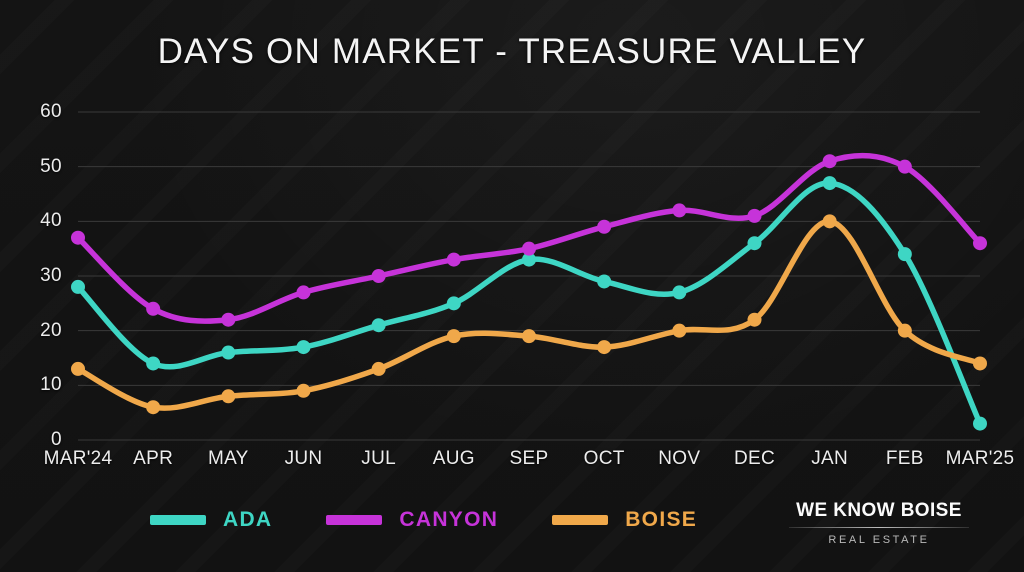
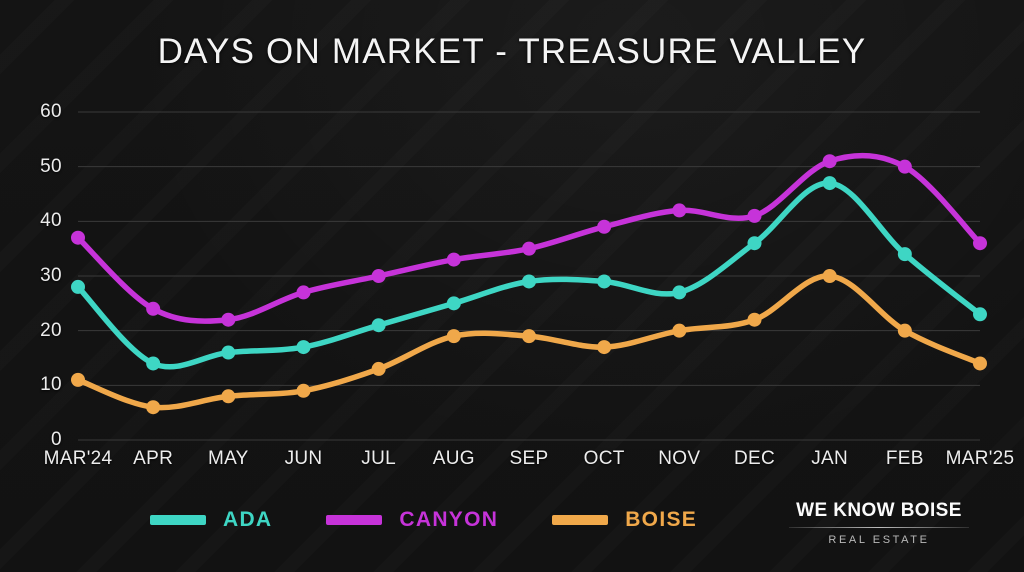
BOISE/MAR'24: 13 -> 11
ADA/SEP: 33 -> 29
BOISE/JAN: 40 -> 30
ADA/MAR'25: 3 -> 23
